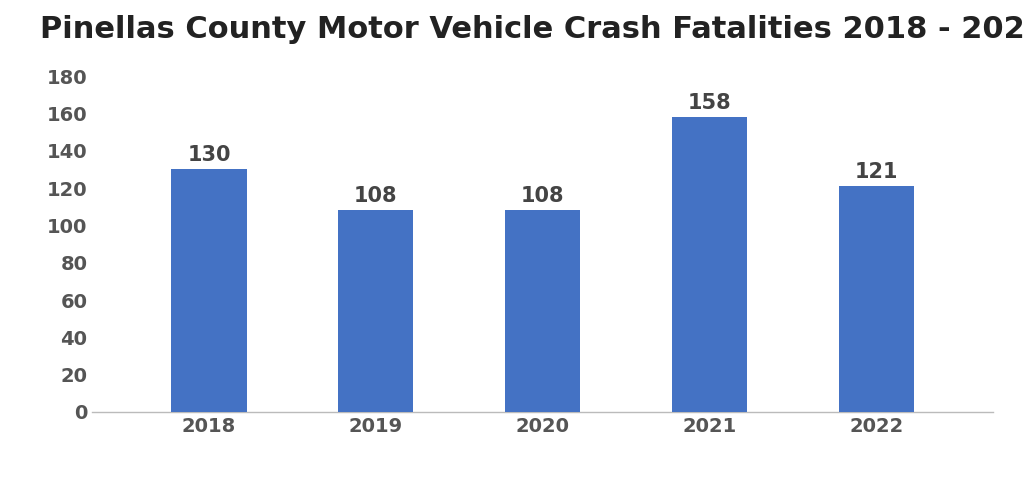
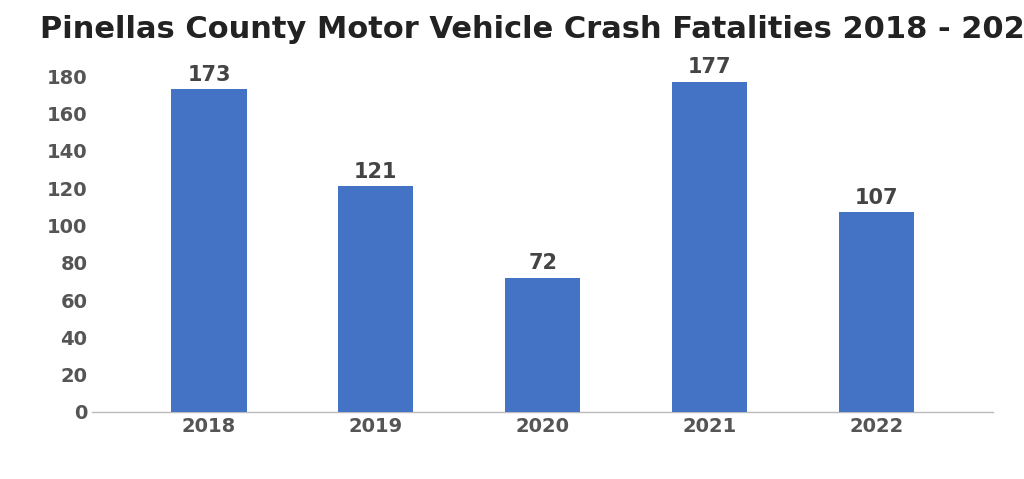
2018: 130 -> 173
2019: 108 -> 121
2020: 108 -> 72
2021: 158 -> 177
2022: 121 -> 107
